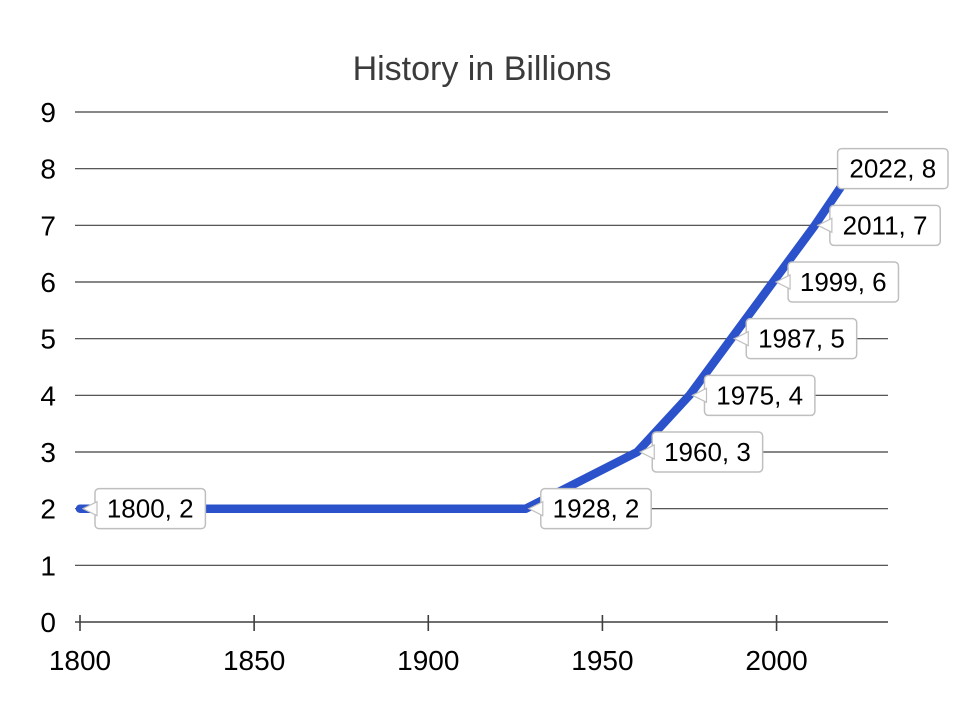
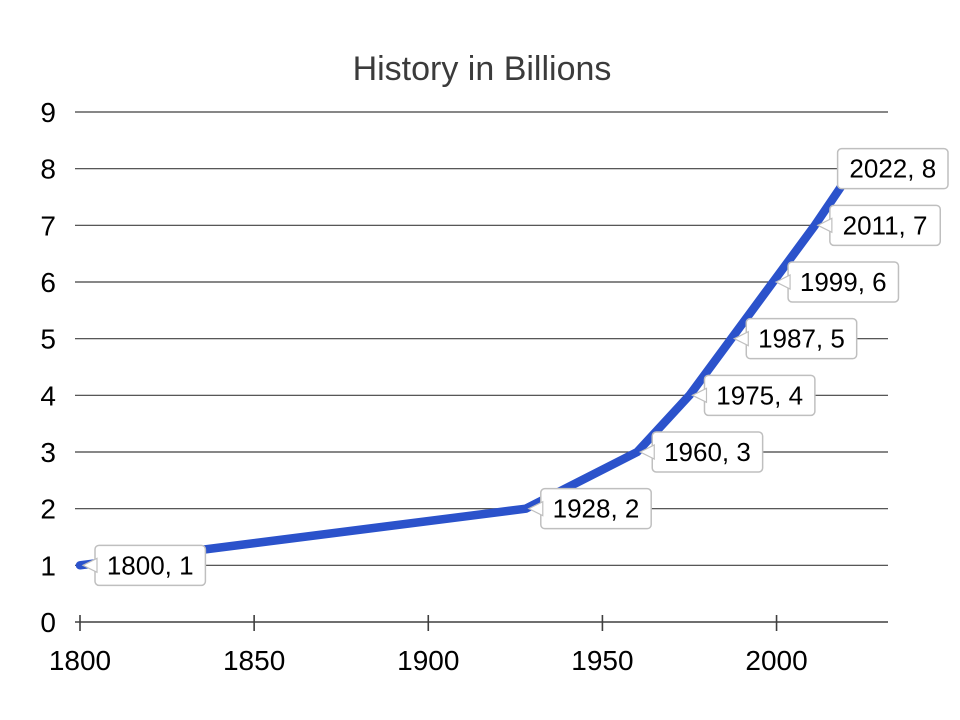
1800: 2 -> 1
